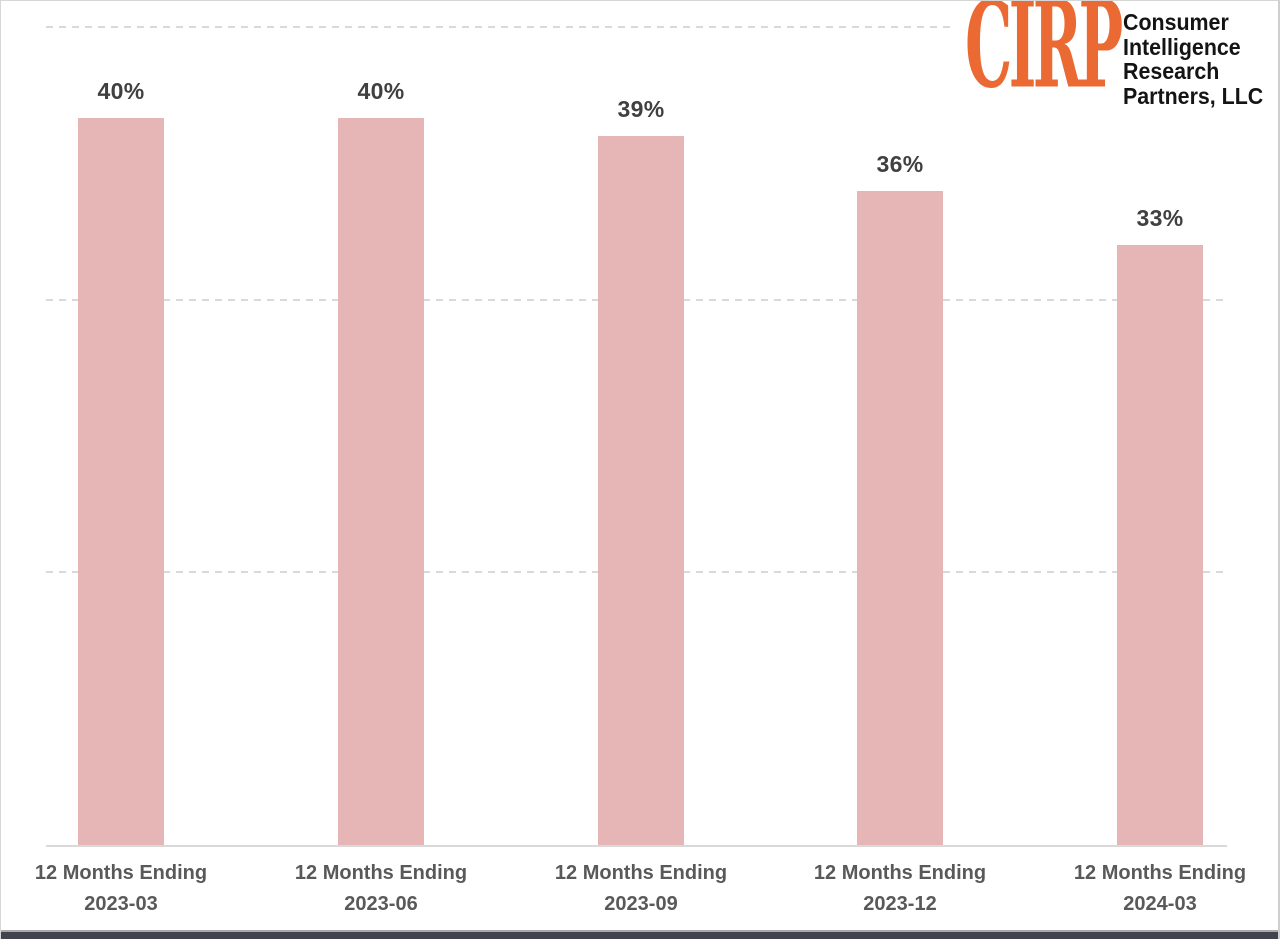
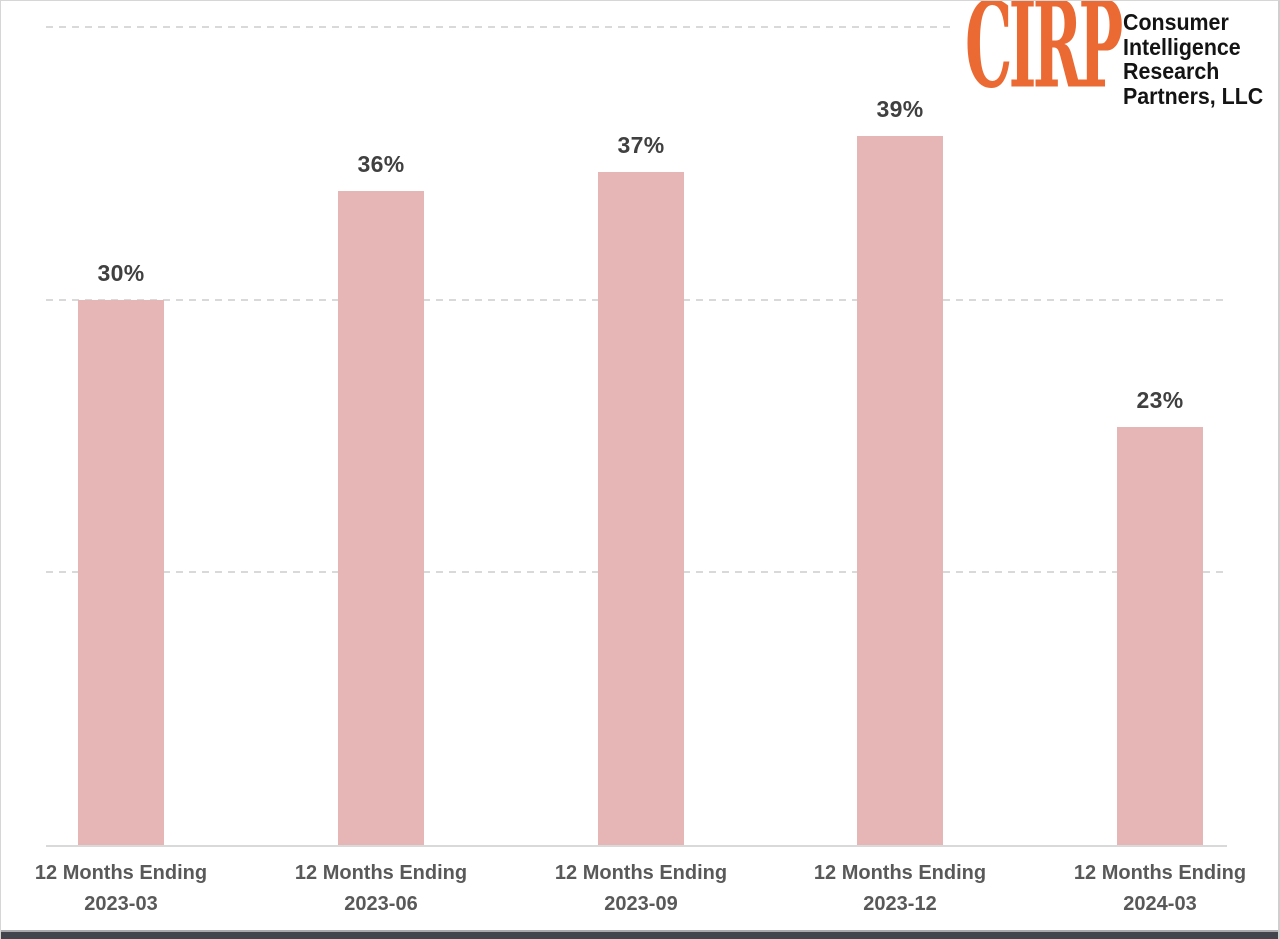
2023-03: 40% -> 30%
2023-06: 40% -> 36%
2023-09: 39% -> 37%
2023-12: 36% -> 39%
2024-03: 33% -> 23%
